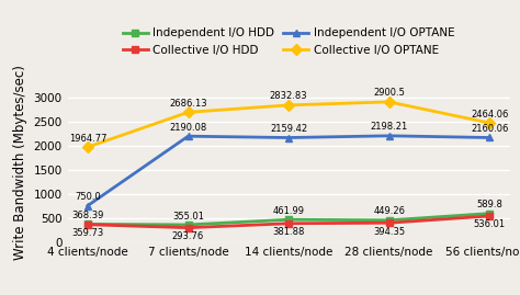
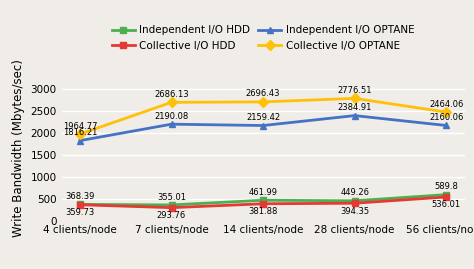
Independent I/O OPTANE/4 clients/node: 750 -> 1820
Collective I/O OPTANE/14 clients/node: 2832.83 -> 2696.43
Independent I/O OPTANE/28 clients/node: 2198.21 -> 2384.91
Collective I/O OPTANE/28 clients/node: 2900.5 -> 2776.51
